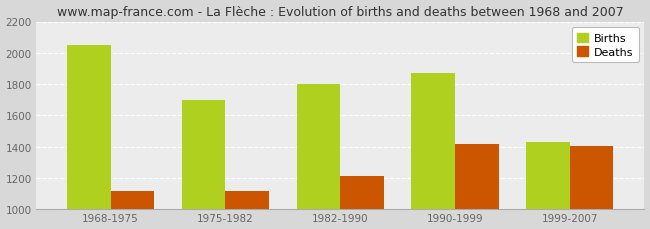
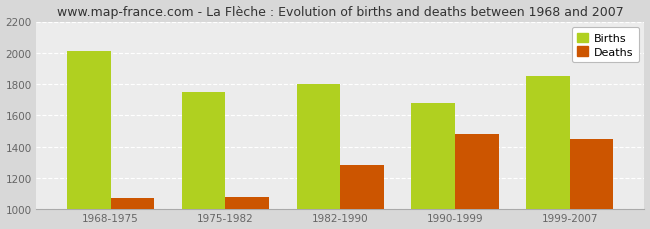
Births/1968-1975: 2050 -> 2010
Deaths/1968-1975: 1120 -> 1070
Births/1975-1982: 1700 -> 1750
Deaths/1975-1982: 1120 -> 1080
Deaths/1982-1990: 1210 -> 1280
Births/1990-1999: 1870 -> 1680
Deaths/1990-1999: 1420 -> 1480
Births/1999-2007: 1430 -> 1850
Deaths/1999-2007: 1400 -> 1450
